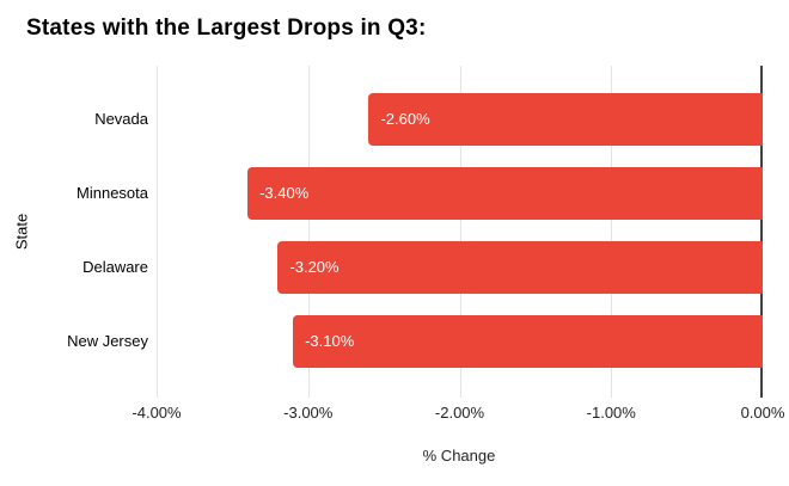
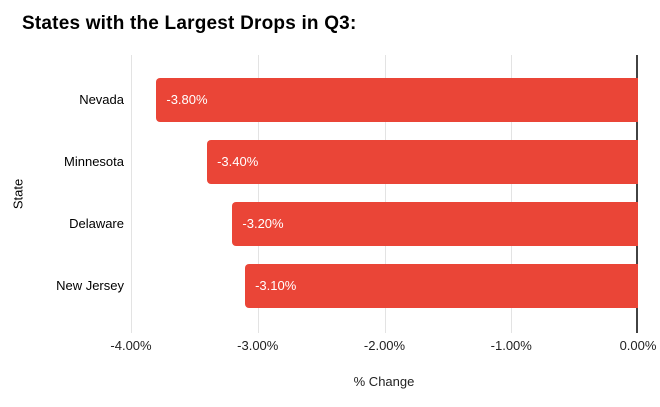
Nevada: -2.60% -> -3.80%
